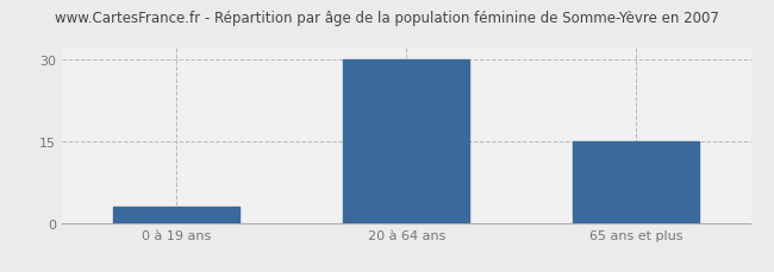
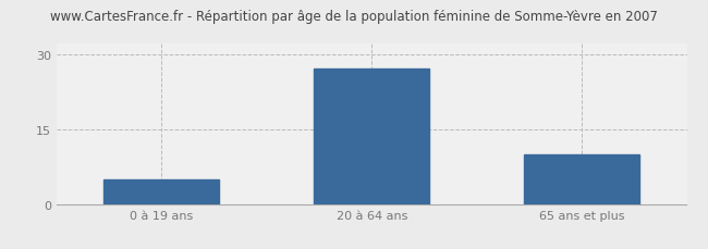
0 à 19 ans: 3 -> 5
20 à 64 ans: 30 -> 27
65 ans et plus: 15 -> 10
